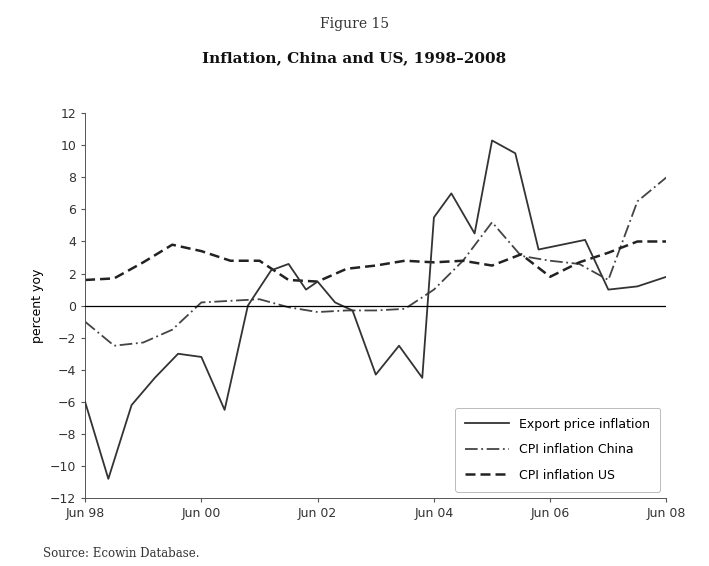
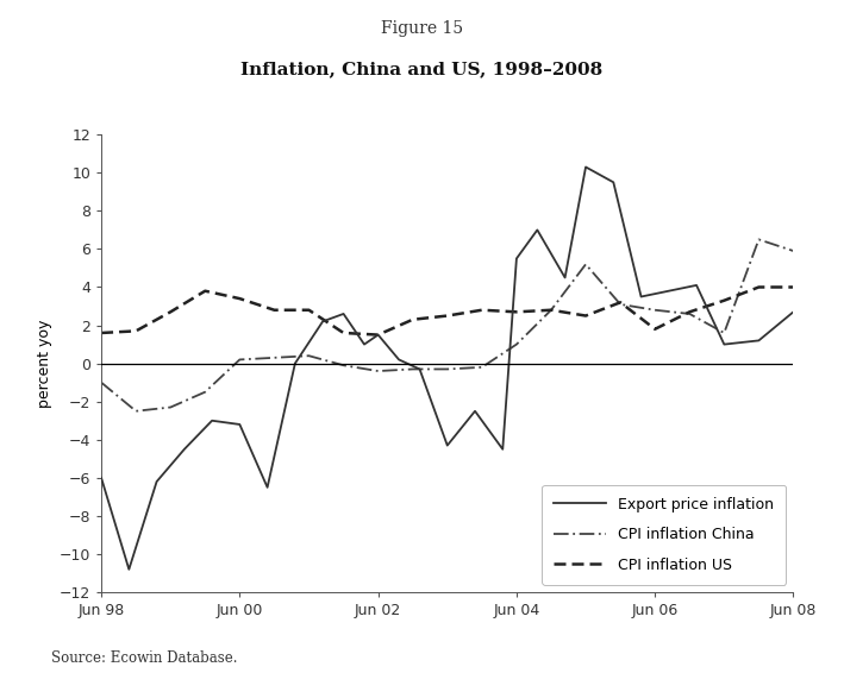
Export price inflation/Jun 08: 1.8 -> 2.7
CPI inflation China/Jun 08: 8.0 -> 5.9
